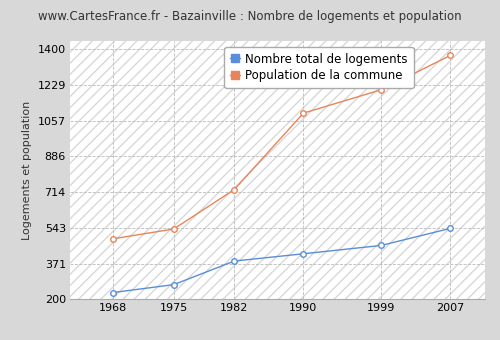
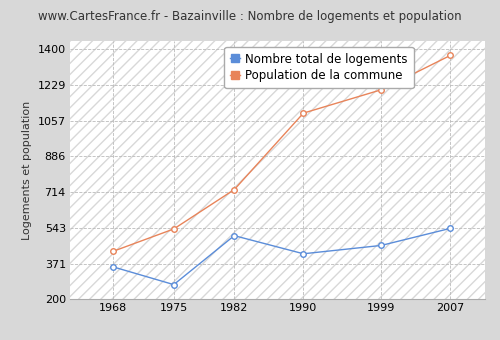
Nombre total de logements/1968: 232 -> 355
Population de la commune/1968: 490 -> 430
Nombre total de logements/1982: 383 -> 505
